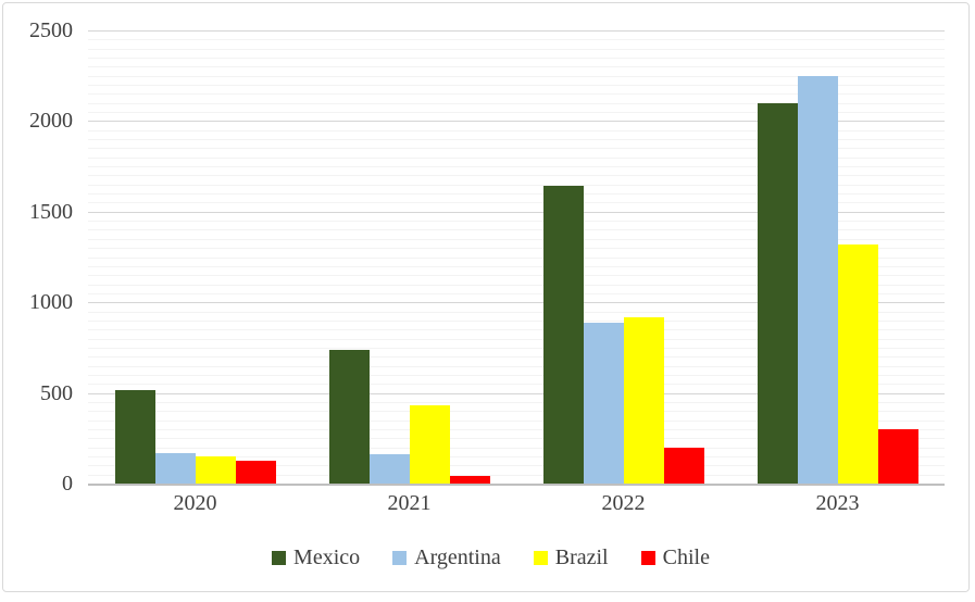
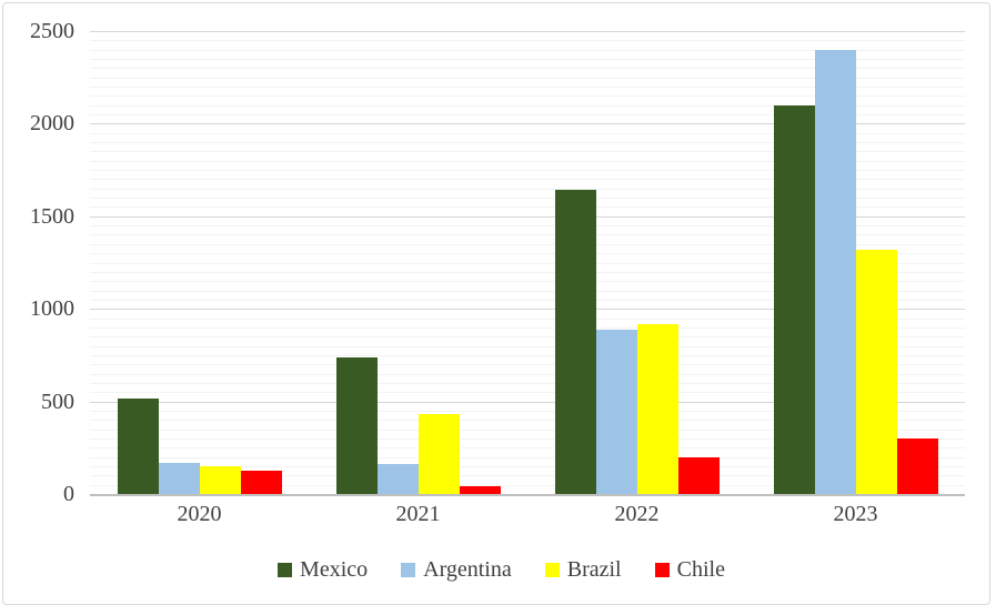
Argentina/2023: 2250 -> 2400
